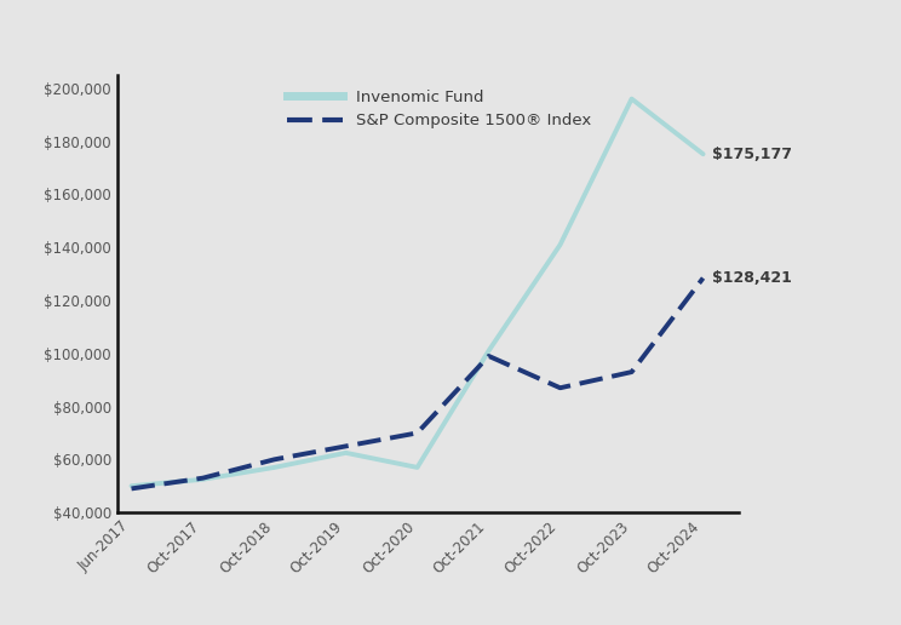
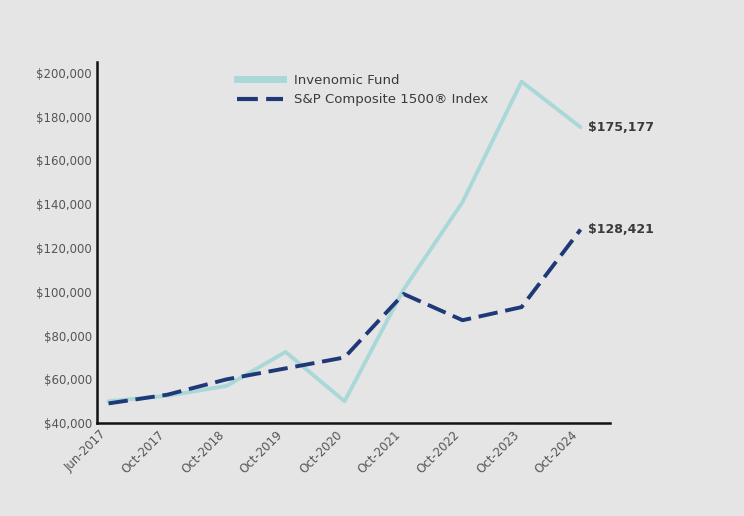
Invenomic Fund/Oct-2019: $62,500 -> $72,500
Invenomic Fund/Oct-2020: $57,000 -> $50,000
